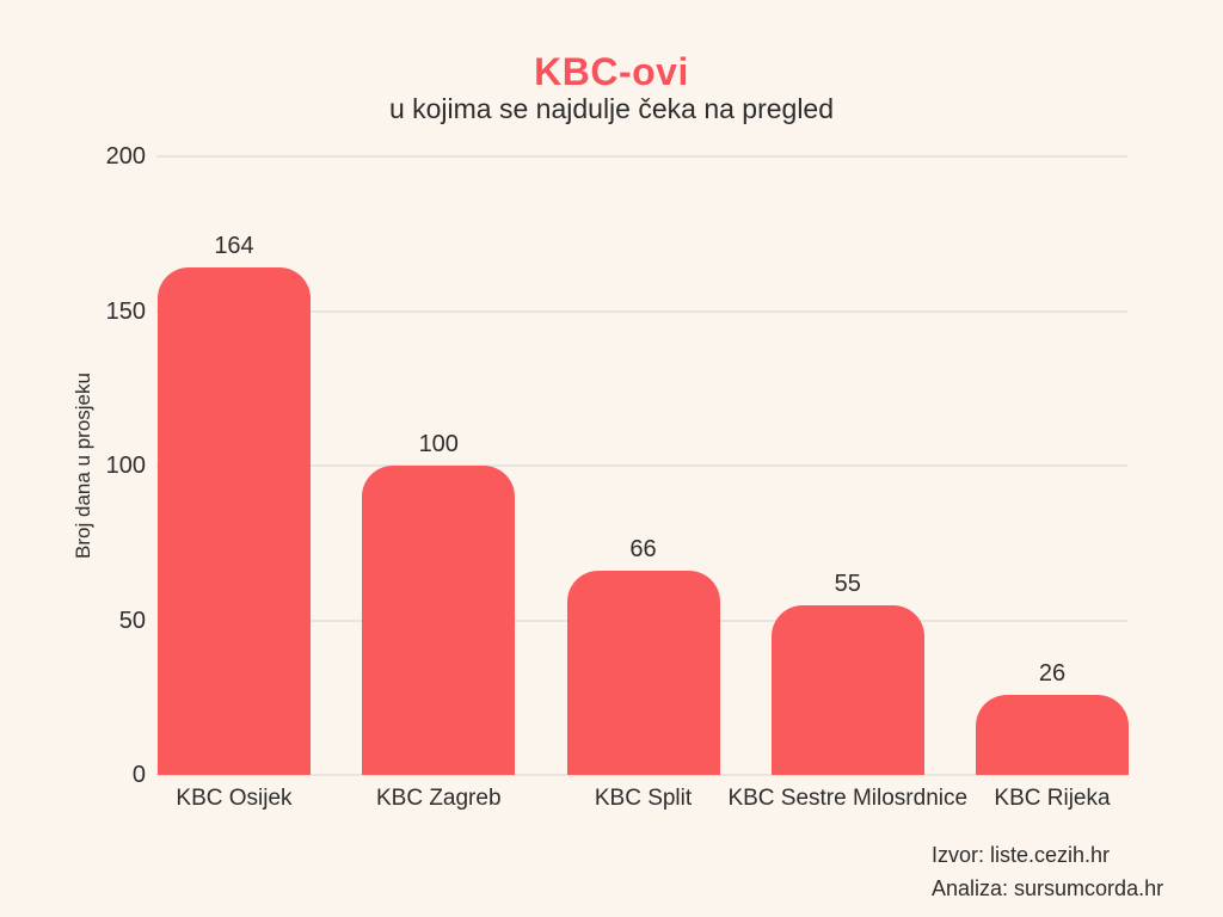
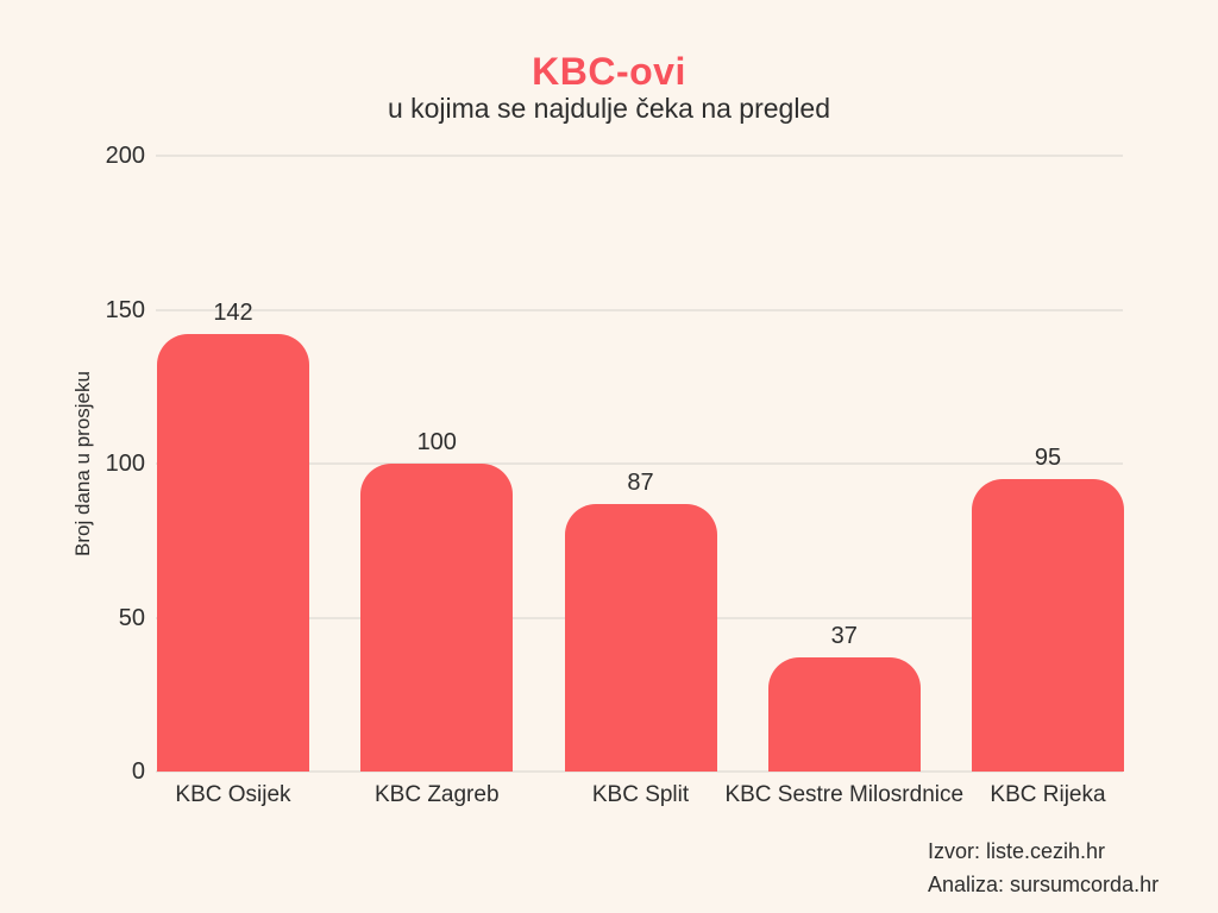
KBC Osijek: 164 -> 142
KBC Split: 66 -> 87
KBC Sestre Milosrdnice: 55 -> 37
KBC Rijeka: 26 -> 95
